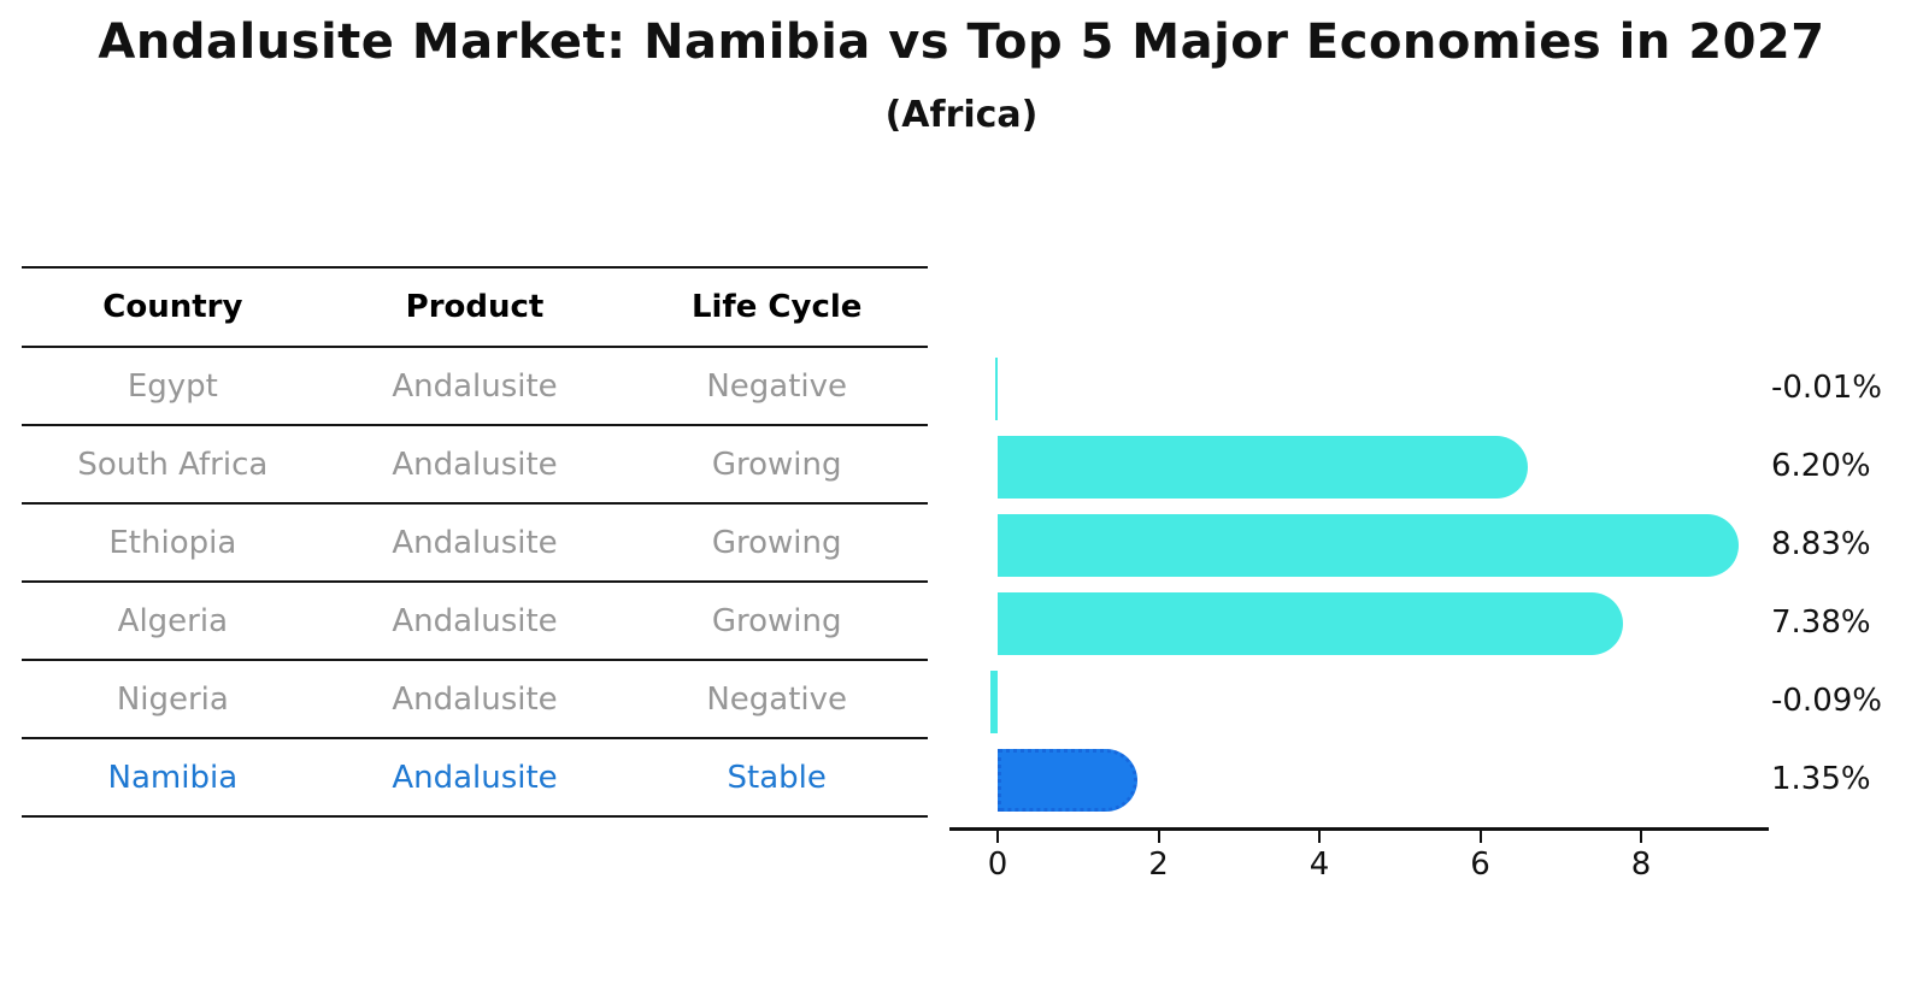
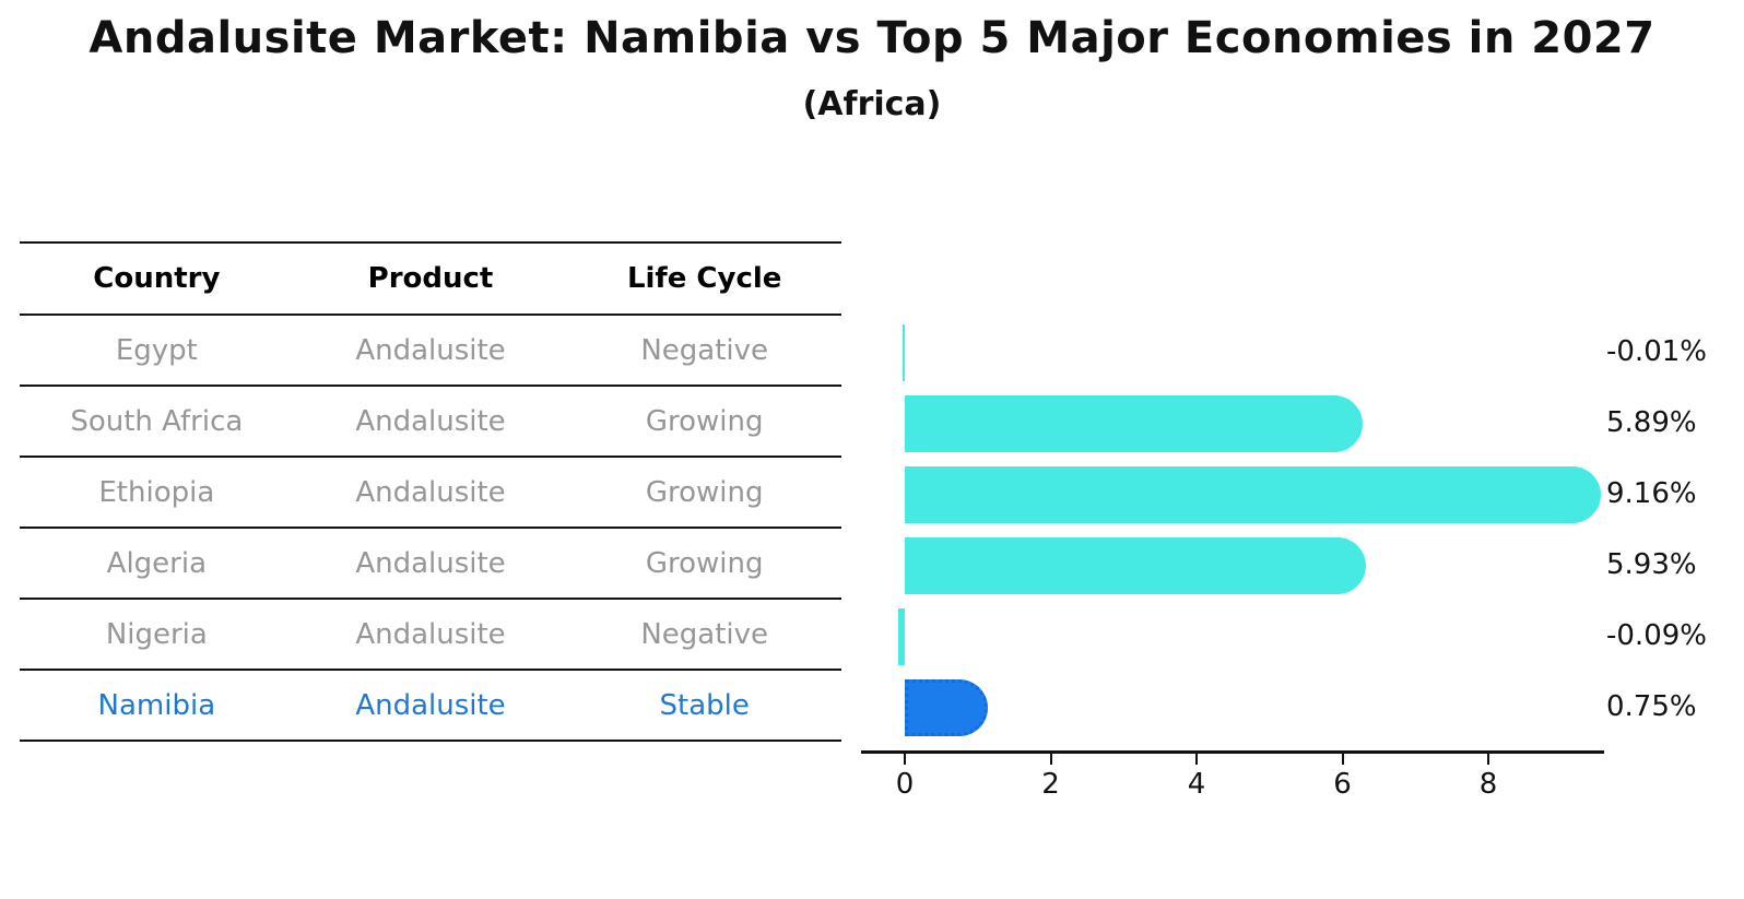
South Africa: 6.20% -> 5.89%
Ethiopia: 8.83% -> 9.16%
Algeria: 7.38% -> 5.93%
Namibia: 1.35% -> 0.75%
